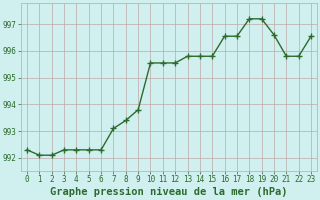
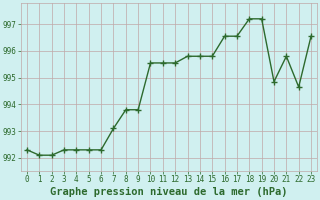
8: 993.40 -> 993.80
20: 996.60 -> 994.85
22: 995.80 -> 994.65
